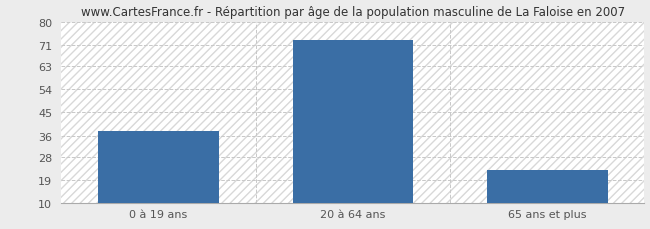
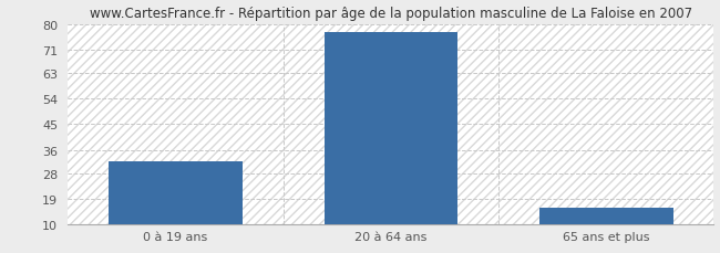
0 à 19 ans: 38 -> 32
20 à 64 ans: 73 -> 77
65 ans et plus: 23 -> 16
